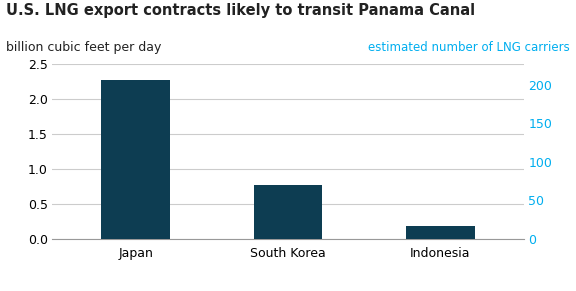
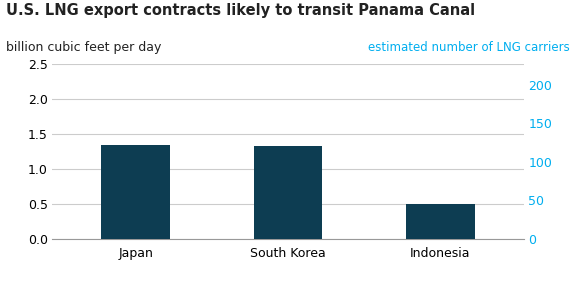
Japan: 2.27 -> 1.34
South Korea: 0.77 -> 1.32
Indonesia: 0.18 -> 0.50
